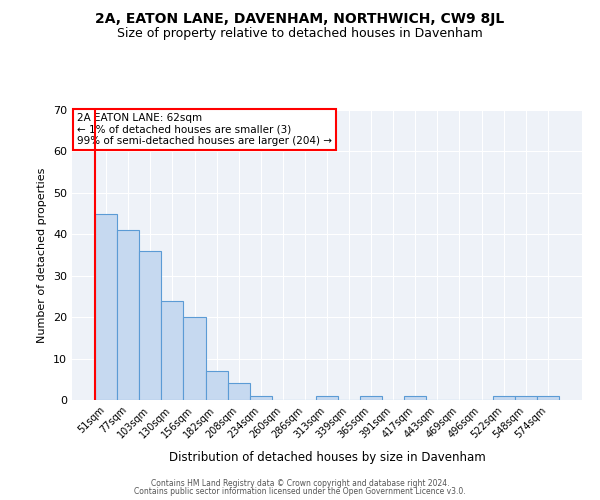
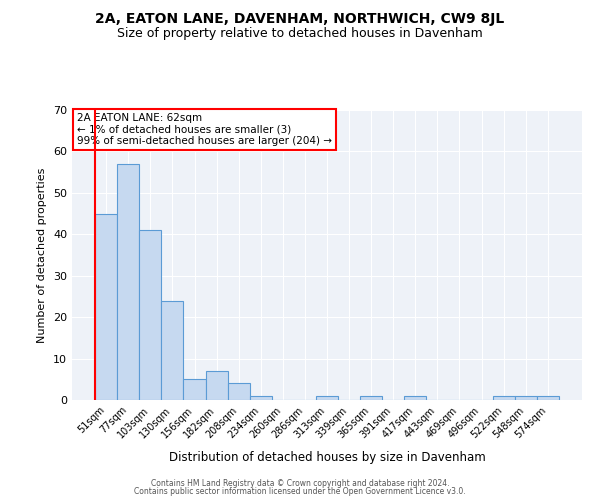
77sqm: 41 -> 57
103sqm: 36 -> 41
156sqm: 20 -> 5
